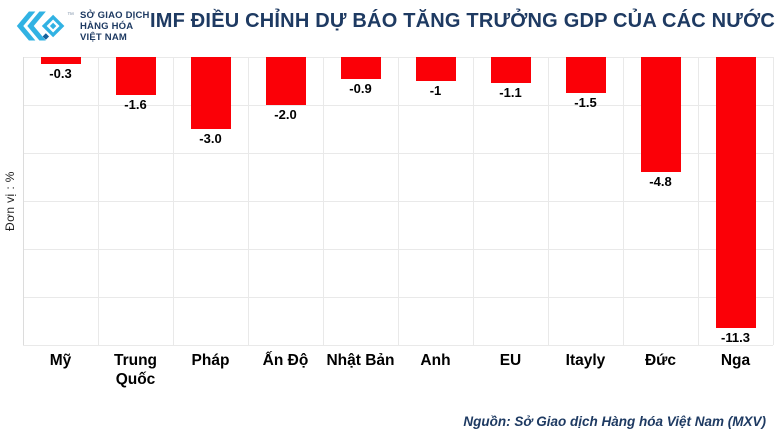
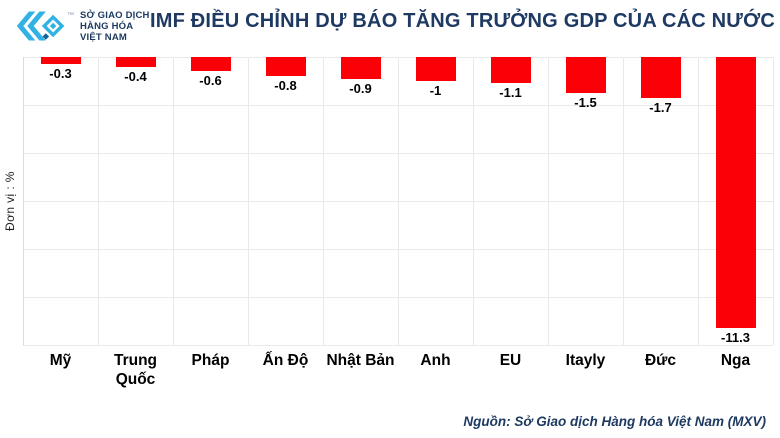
Trung Quốc: -1.6 -> -0.4
Pháp: -3.0 -> -0.6
Ấn Độ: -2.0 -> -0.8
Đức: -4.8 -> -1.7
